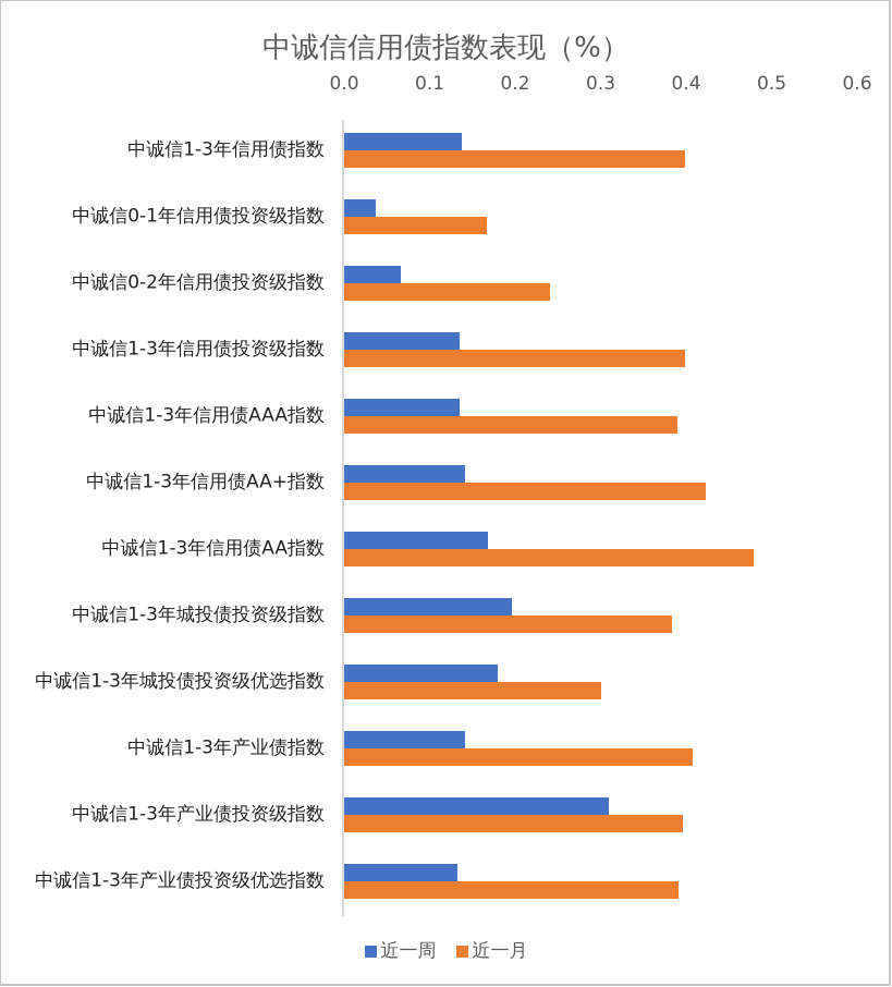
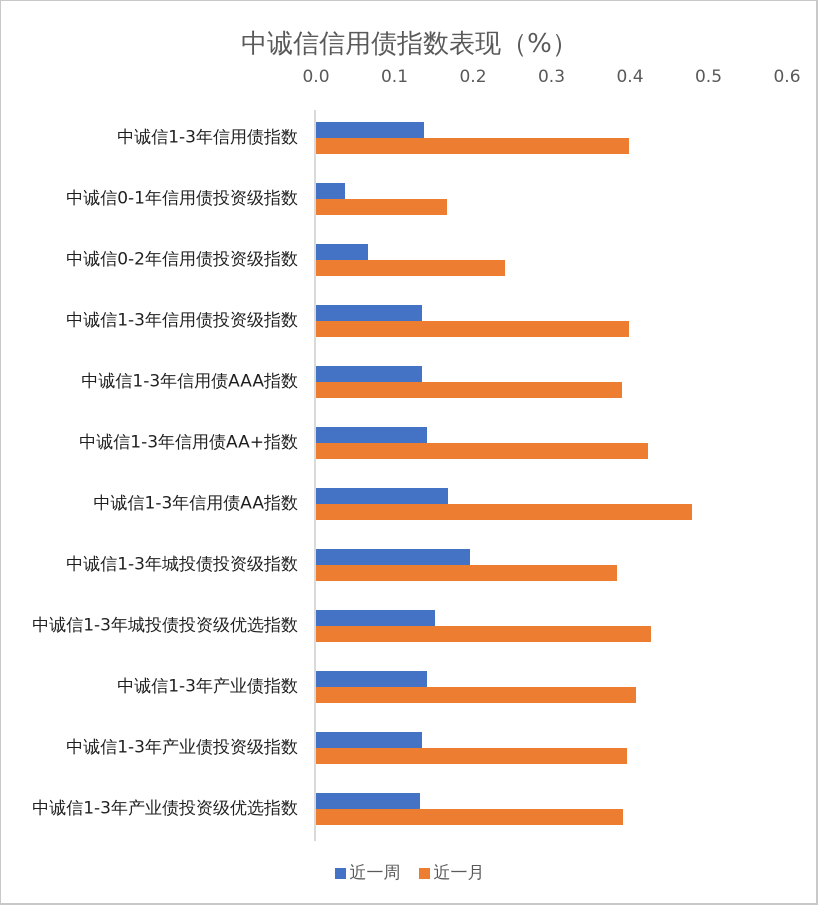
近一周/中诚信1-3年城投债投资级优选指数: 0.18 -> 0.15
近一月/中诚信1-3年城投债投资级优选指数: 0.30 -> 0.43
近一周/中诚信1-3年产业债投资级指数: 0.31 -> 0.14
